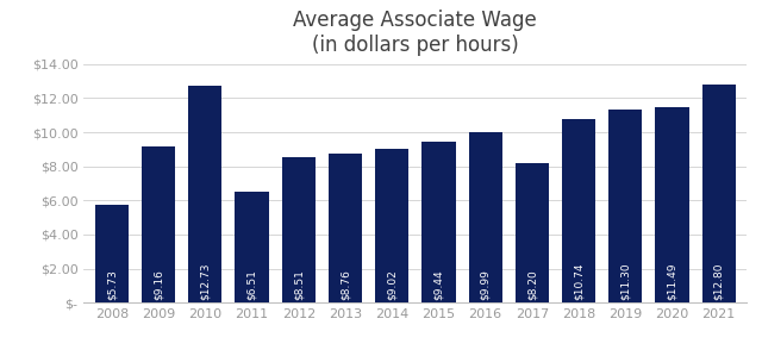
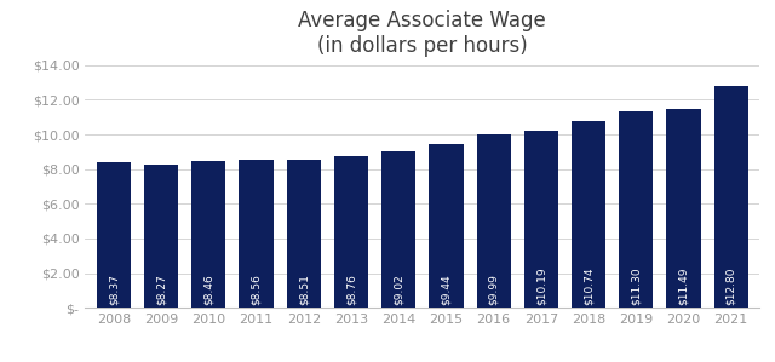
2008: $5.73 -> $8.37
2009: $9.16 -> $8.27
2010: $12.73 -> $8.46
2011: $6.51 -> $8.56
2017: $8.20 -> $10.19
